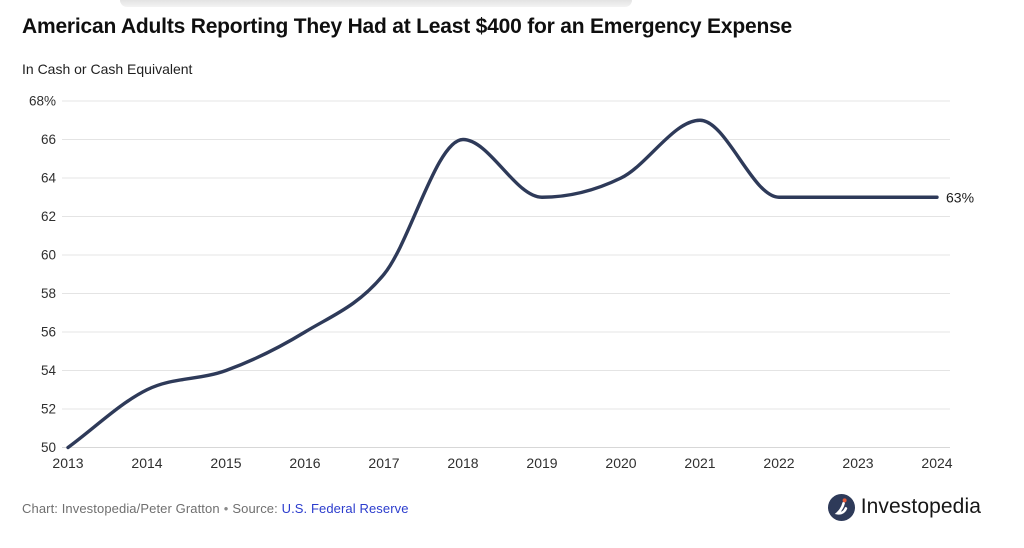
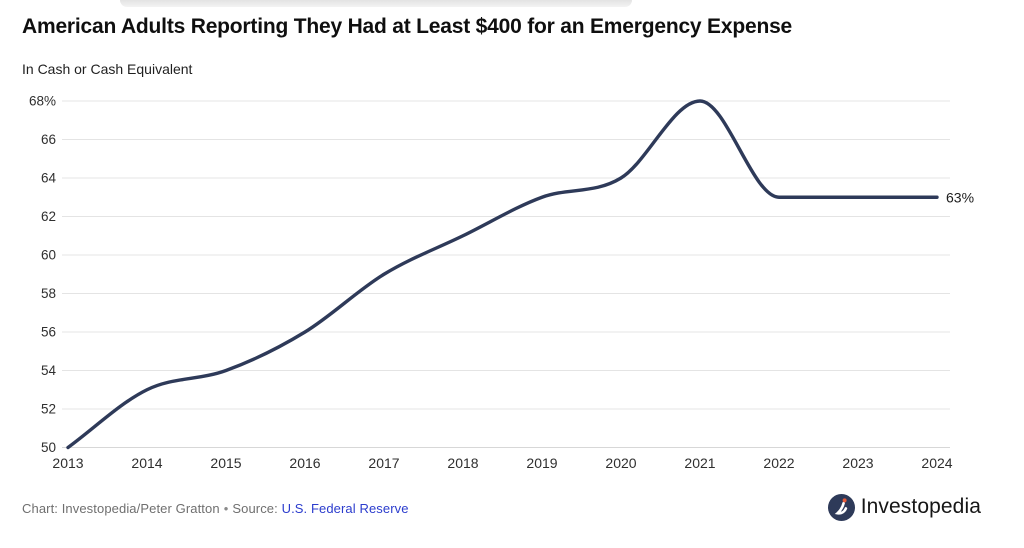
2018: 66% -> 61%
2021: 67% -> 68%
